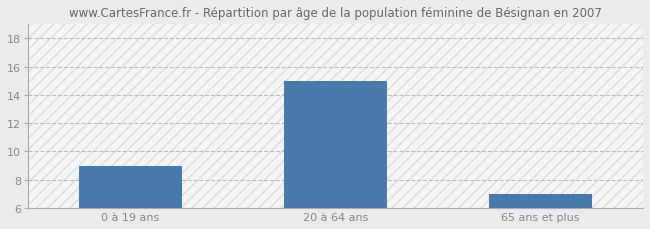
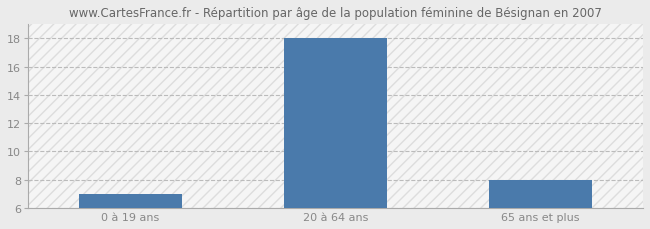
0 à 19 ans: 9 -> 7
20 à 64 ans: 15 -> 18
65 ans et plus: 7 -> 8
